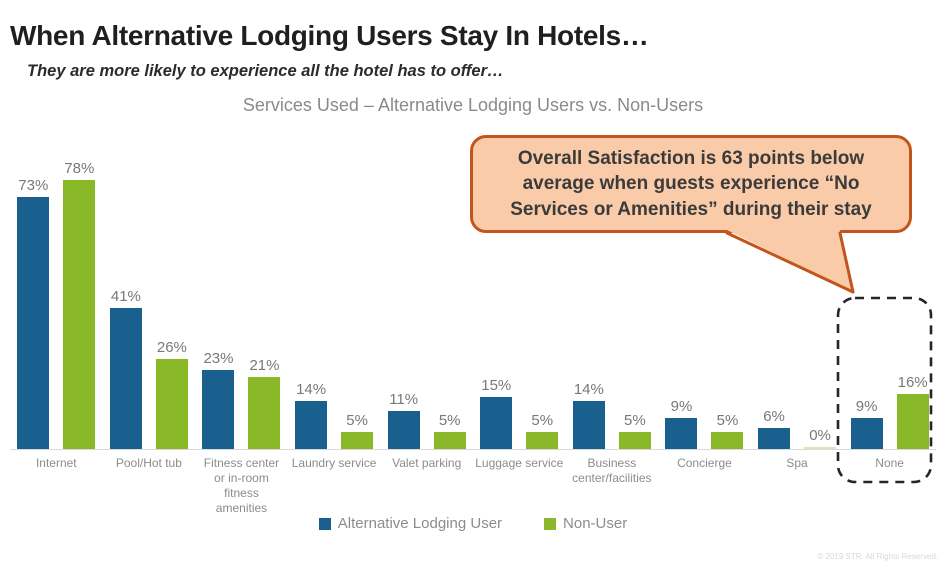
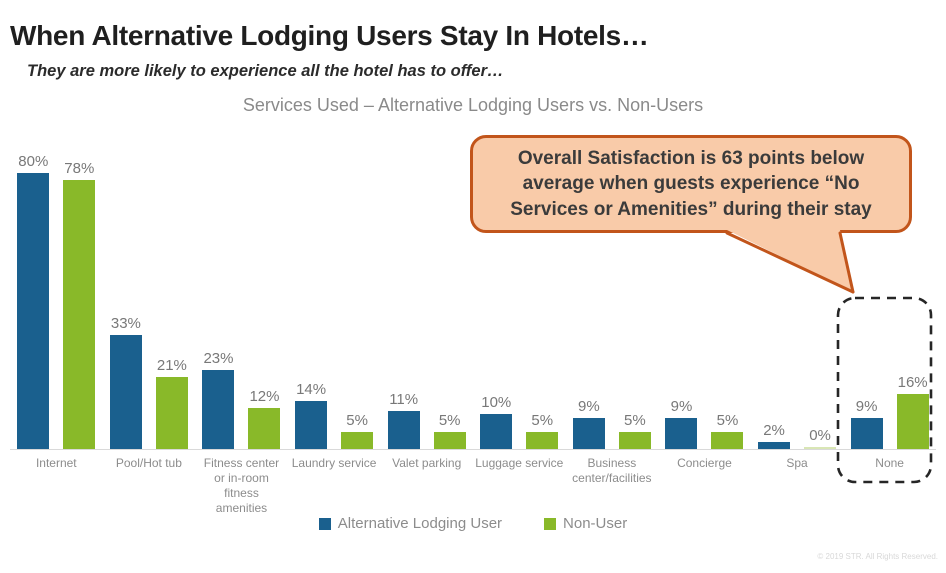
Alternative Lodging User/Internet: 73% -> 80%
Alternative Lodging User/Pool/Hot tub: 41% -> 33%
Non-User/Pool/Hot tub: 26% -> 21%
Non-User/Fitness center or in-room fitness amenities: 21% -> 12%
Alternative Lodging User/Luggage service: 15% -> 10%
Alternative Lodging User/Business center/facilities: 14% -> 9%
Alternative Lodging User/Spa: 6% -> 2%
